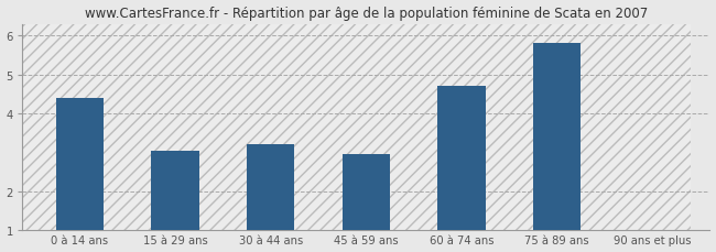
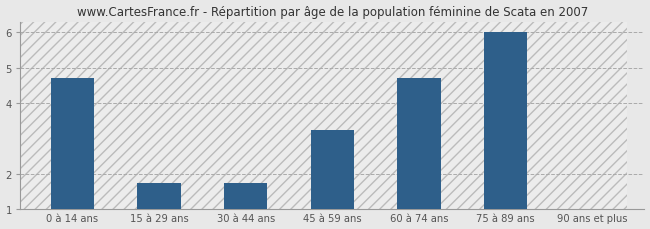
0 à 14 ans: 4.40 -> 4.70
15 à 29 ans: 3.05 -> 1.75
30 à 44 ans: 3.20 -> 1.75
45 à 59 ans: 2.95 -> 3.25
75 à 89 ans: 5.80 -> 6.00
